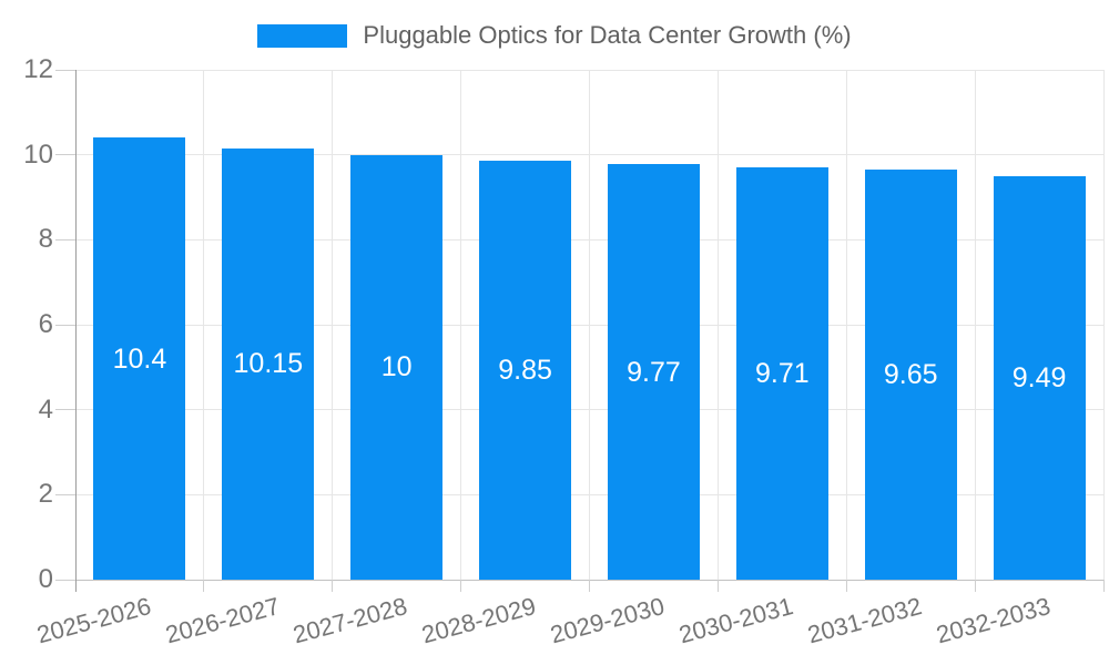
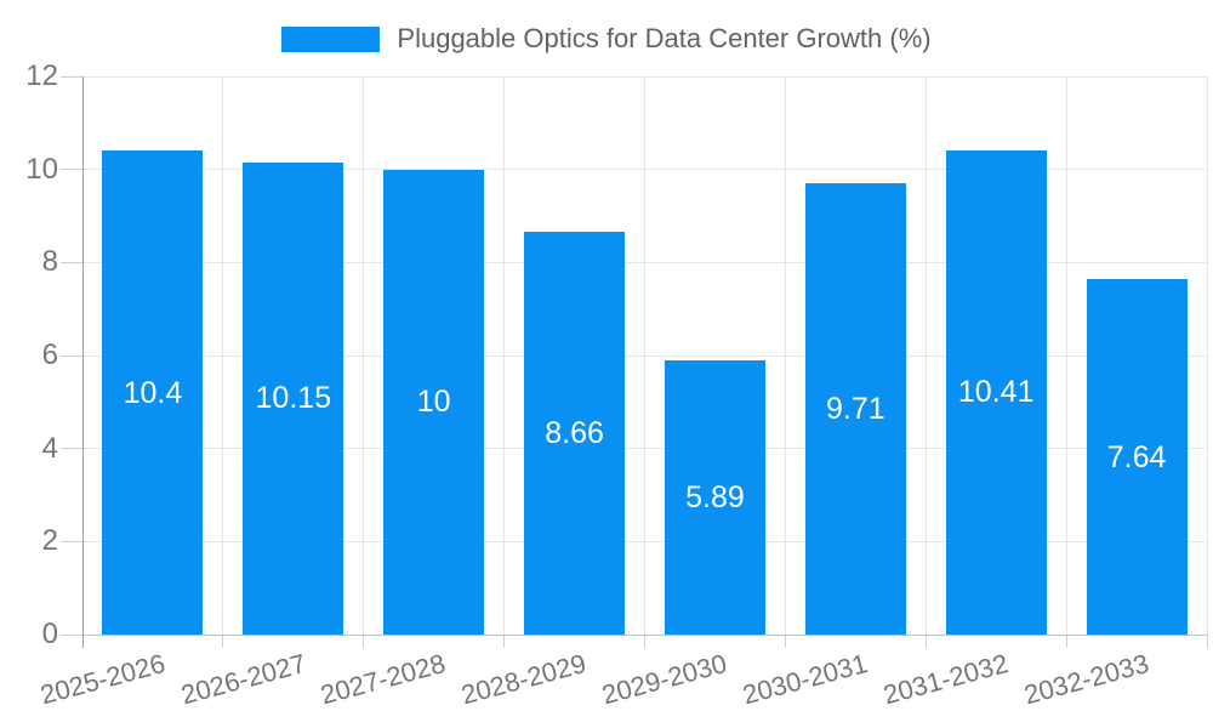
2028-2029: 9.85 -> 8.66
2029-2030: 9.77 -> 5.89
2031-2032: 9.65 -> 10.41
2032-2033: 9.49 -> 7.64
